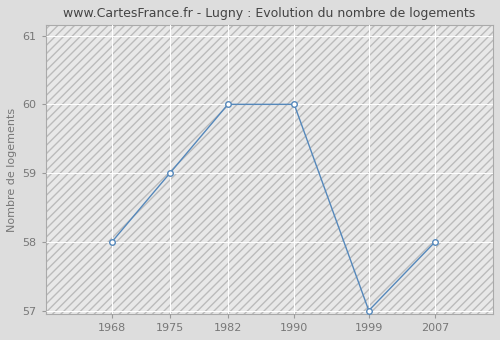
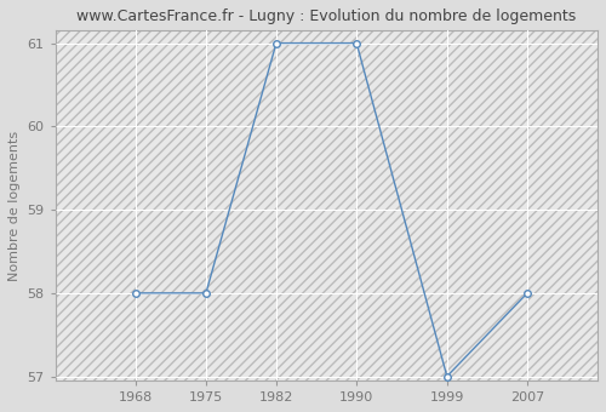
1975: 59 -> 58
1982: 60 -> 61
1990: 60 -> 61
